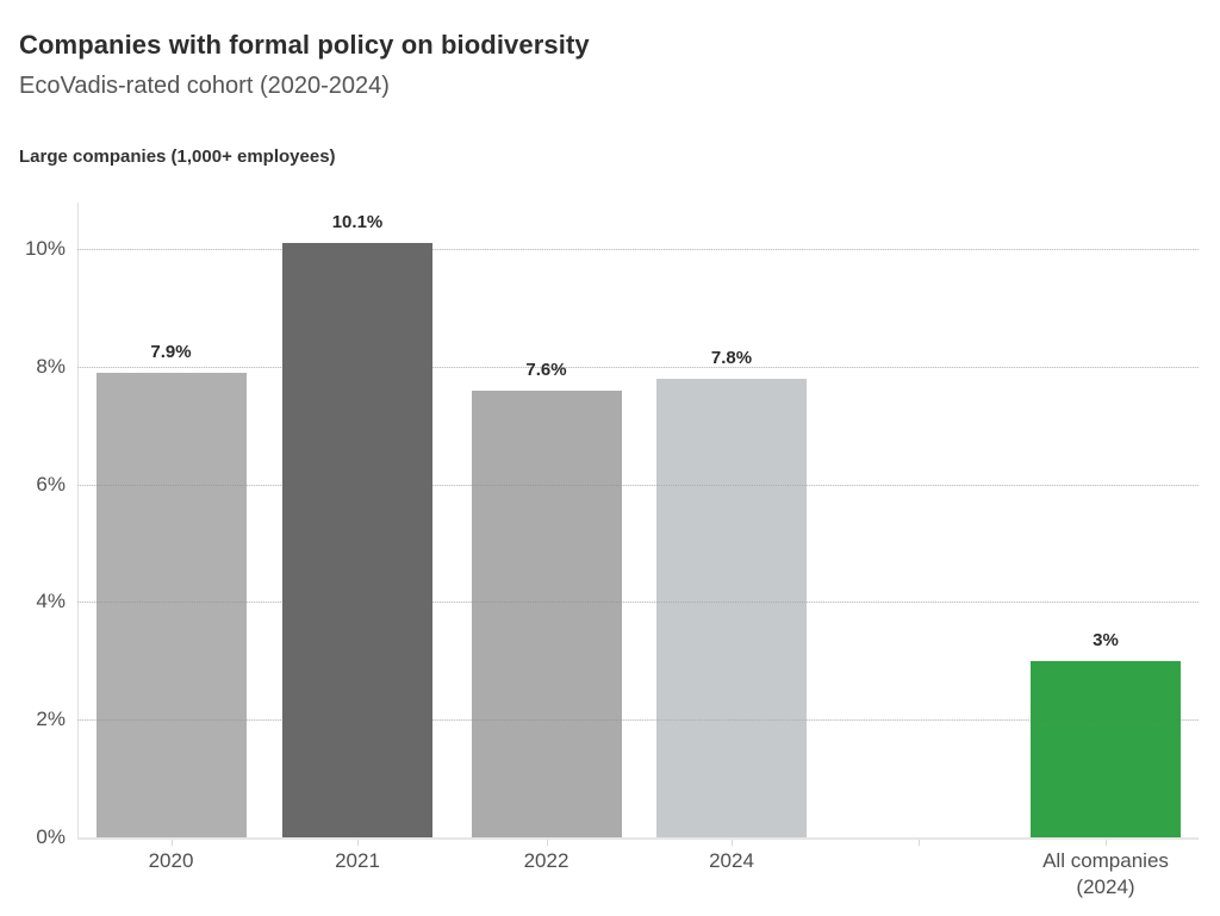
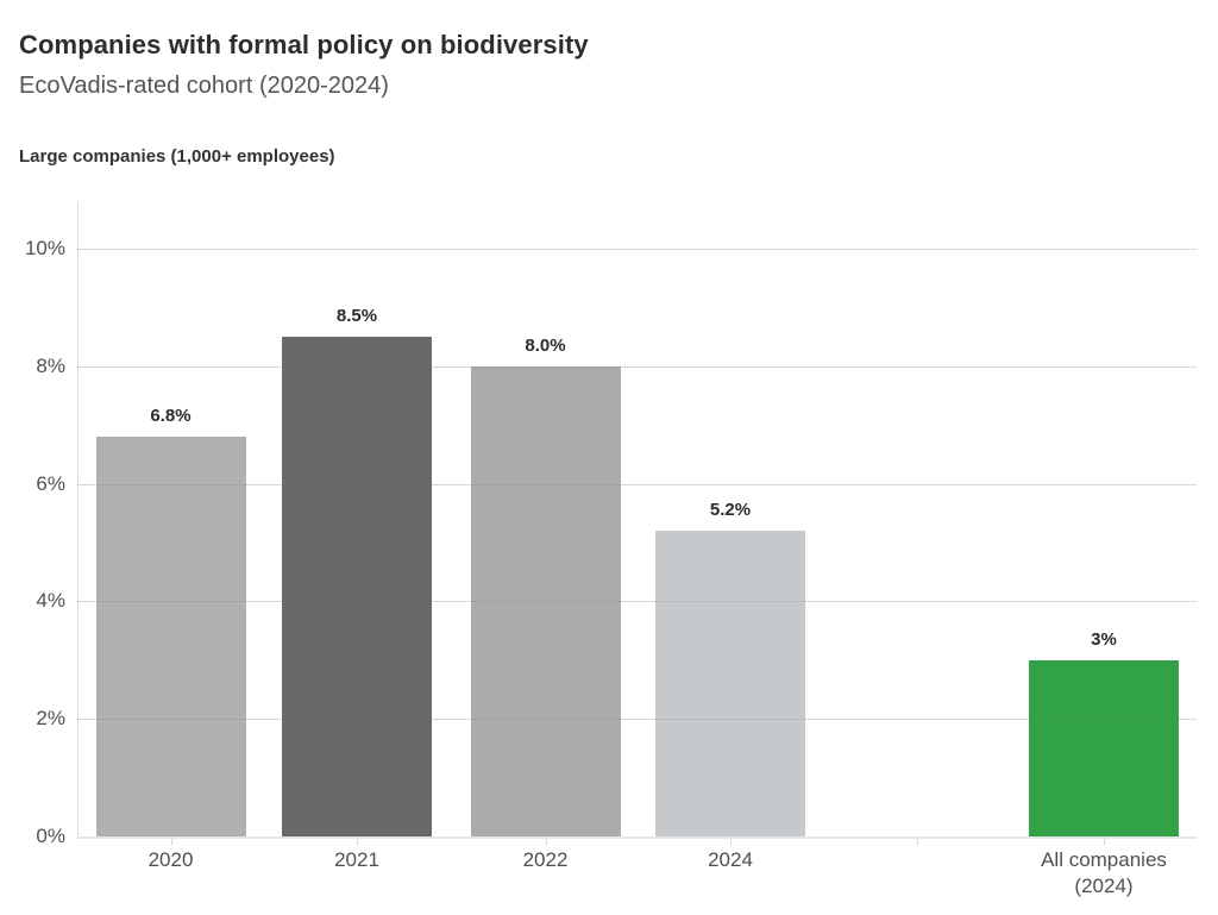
2020: 7.9% -> 6.8%
2021: 10.1% -> 8.5%
2022: 7.6% -> 8.0%
2024: 7.8% -> 5.2%
